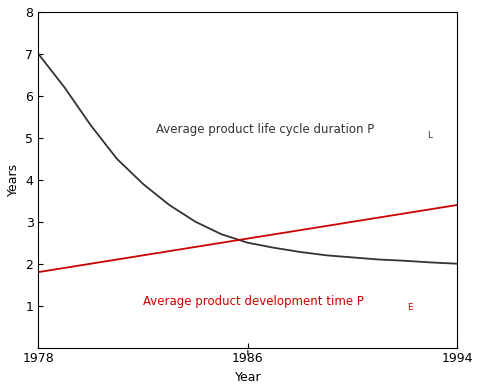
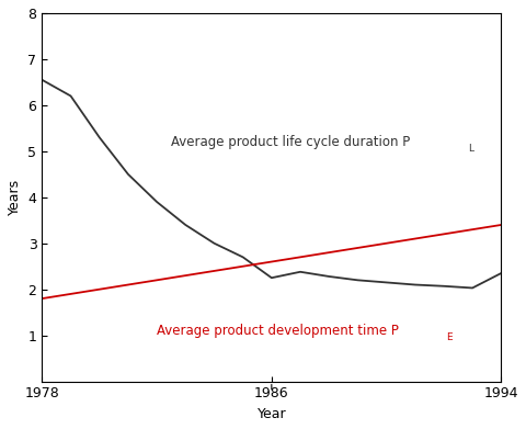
1978: 7.00 -> 6.55
1986: 2.50 -> 2.25
1994: 2.00 -> 2.35
